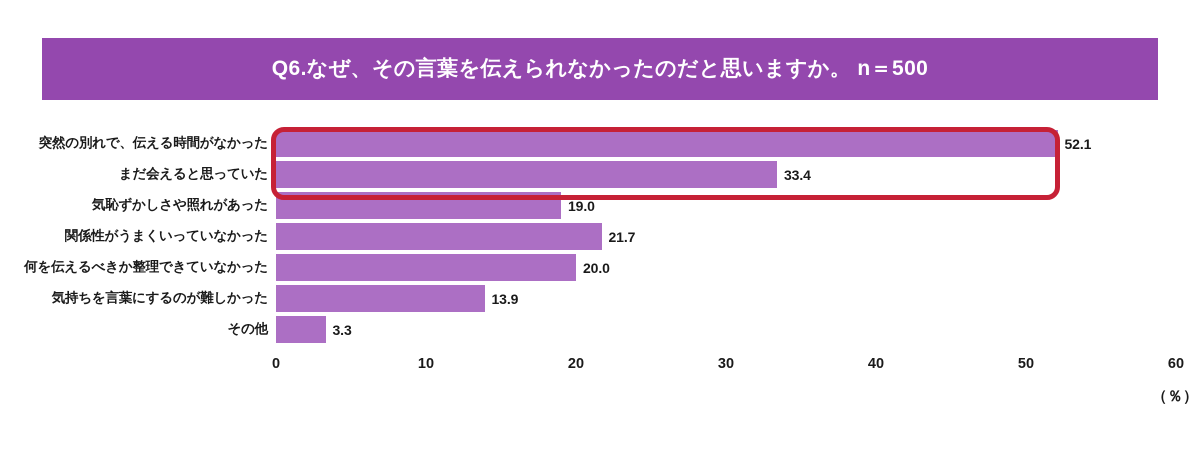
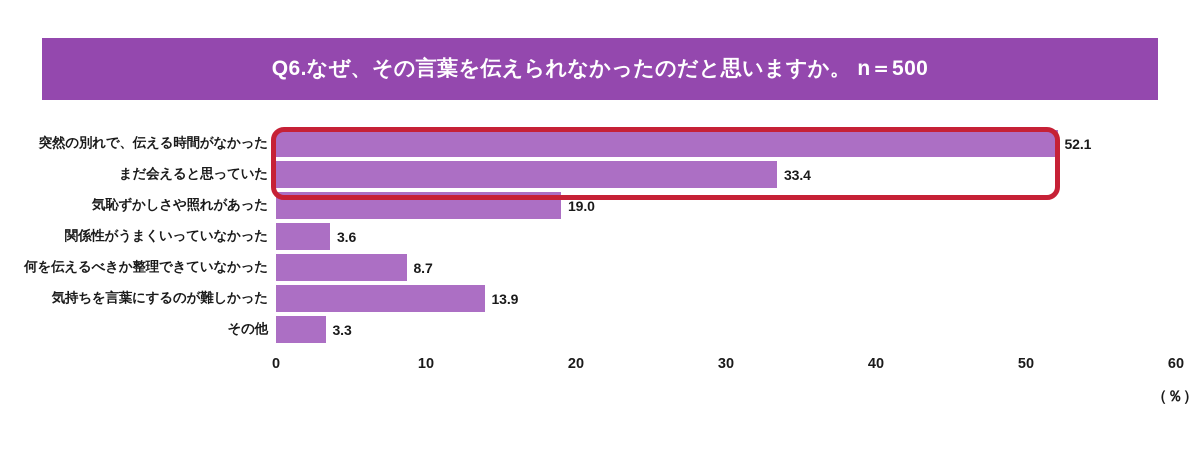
関係性がうまくいっていなかった: 21.7 -> 3.6
何を伝えるべきか整理できていなかった: 20.0 -> 8.7
